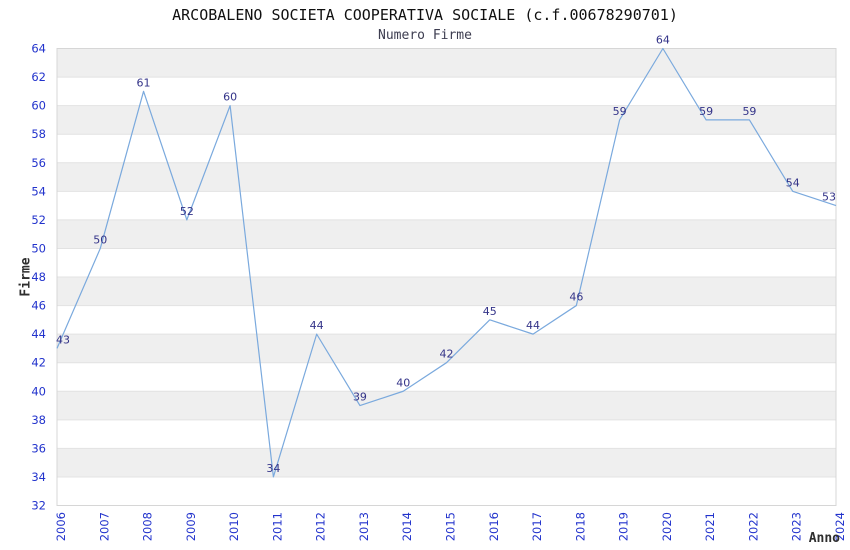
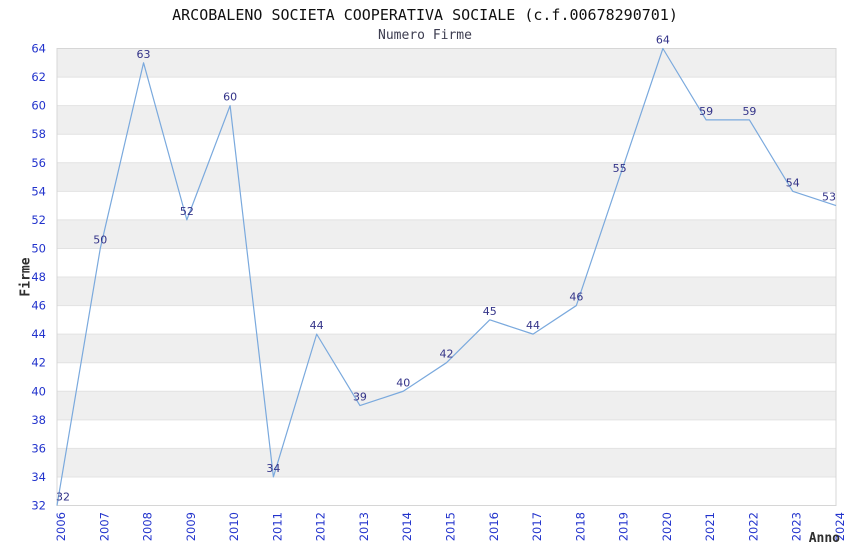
2006: 43 -> 32
2008: 61 -> 63
2019: 59 -> 55
